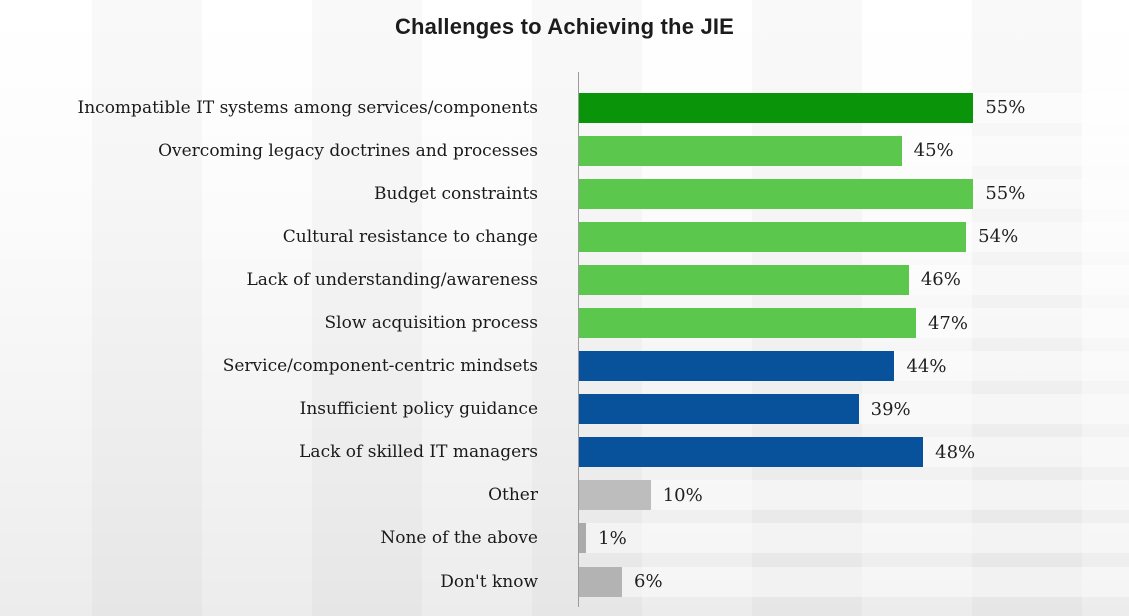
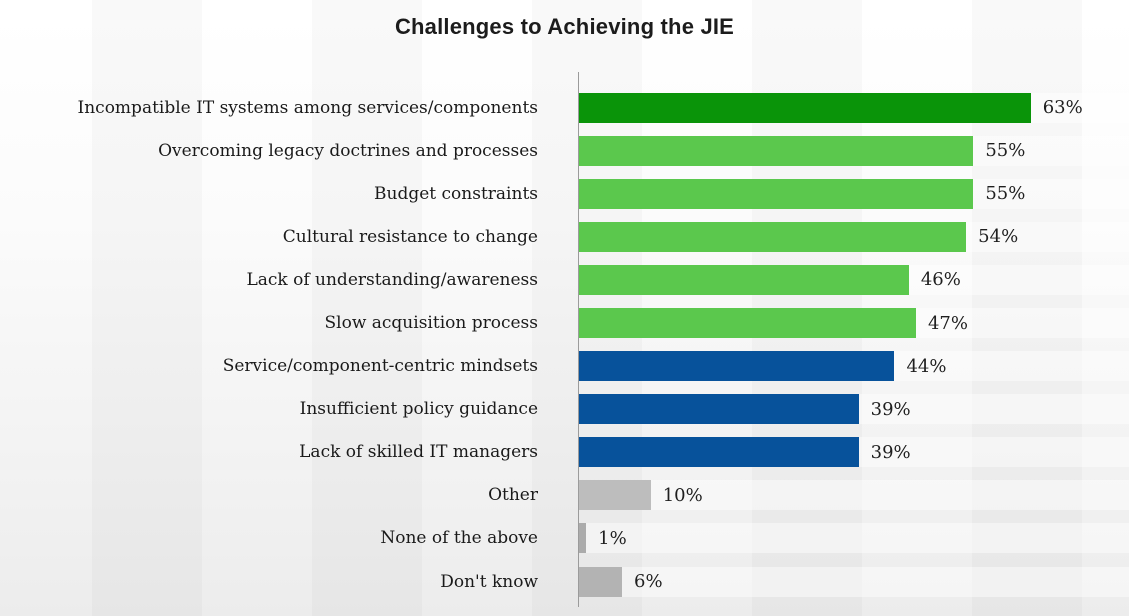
Incompatible IT systems among services/components: 55% -> 63%
Overcoming legacy doctrines and processes: 45% -> 55%
Lack of skilled IT managers: 48% -> 39%
